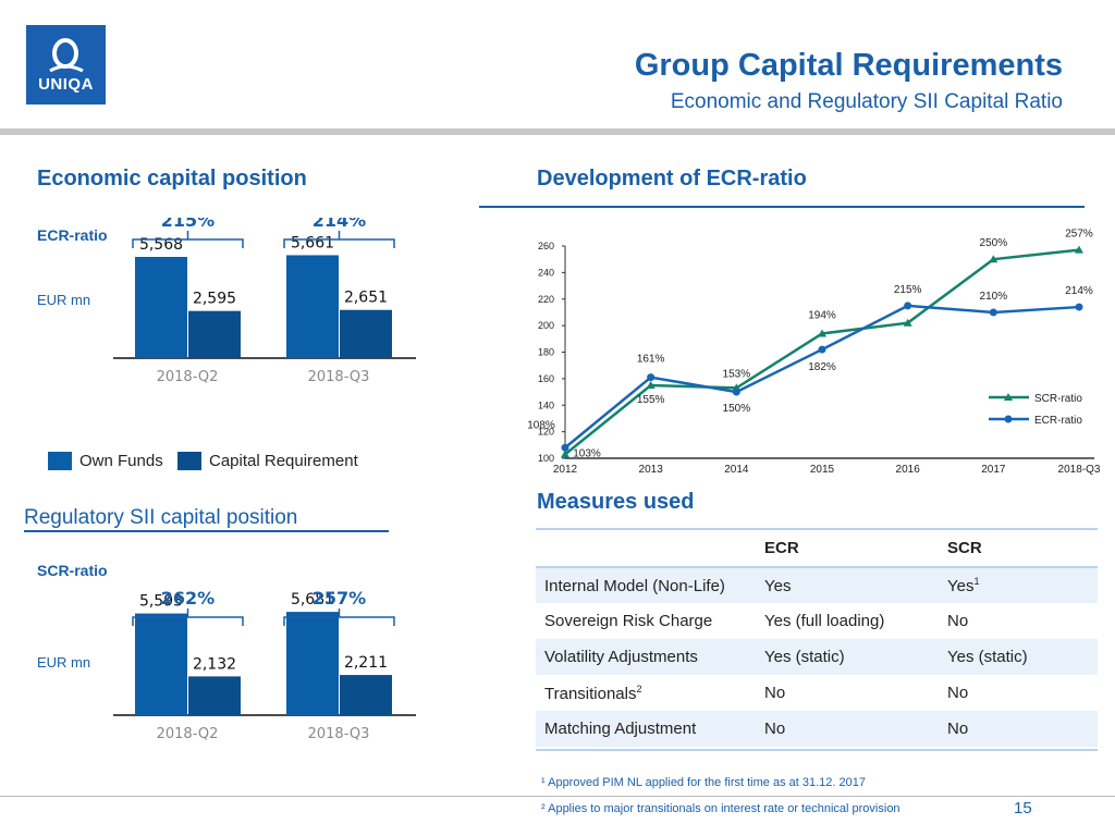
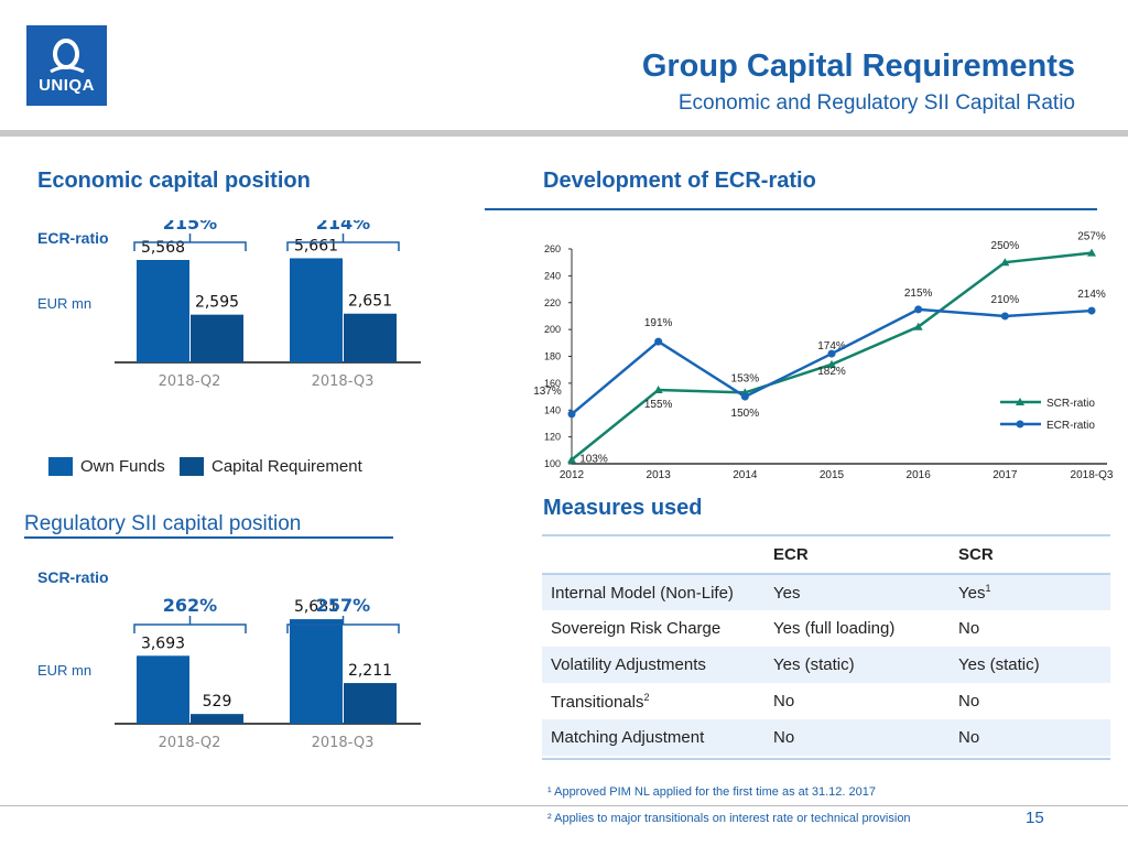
Regulatory SII capital position/Own Funds/2018-Q2: 5,593 -> 3,693
Regulatory SII capital position/Capital Requirement/2018-Q2: 2,132 -> 529
Development of ECR-ratio/ECR-ratio/2012: 108% -> 137%
Development of ECR-ratio/ECR-ratio/2013: 161% -> 191%
Development of ECR-ratio/SCR-ratio/2015: 194% -> 174%
